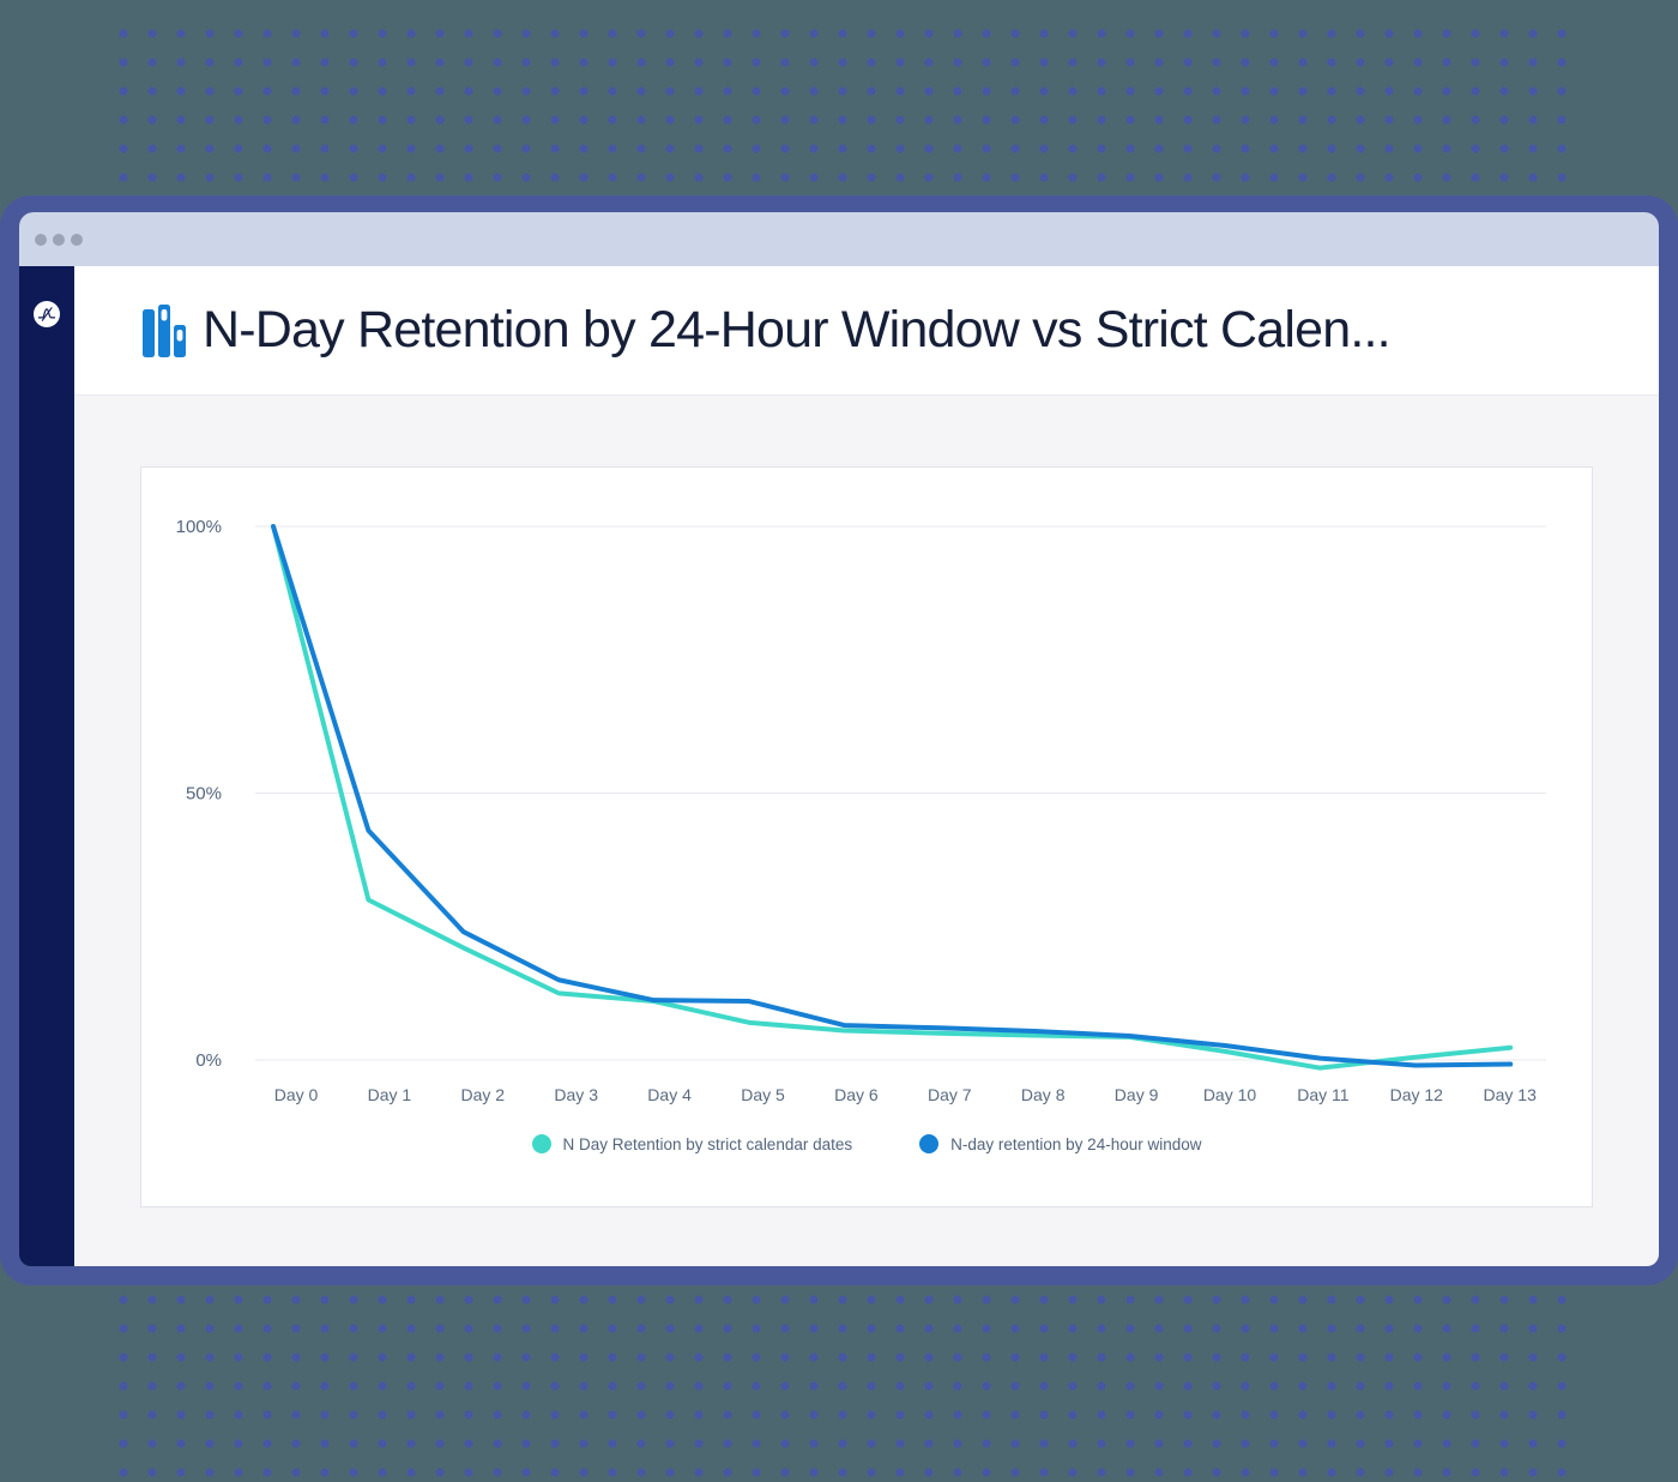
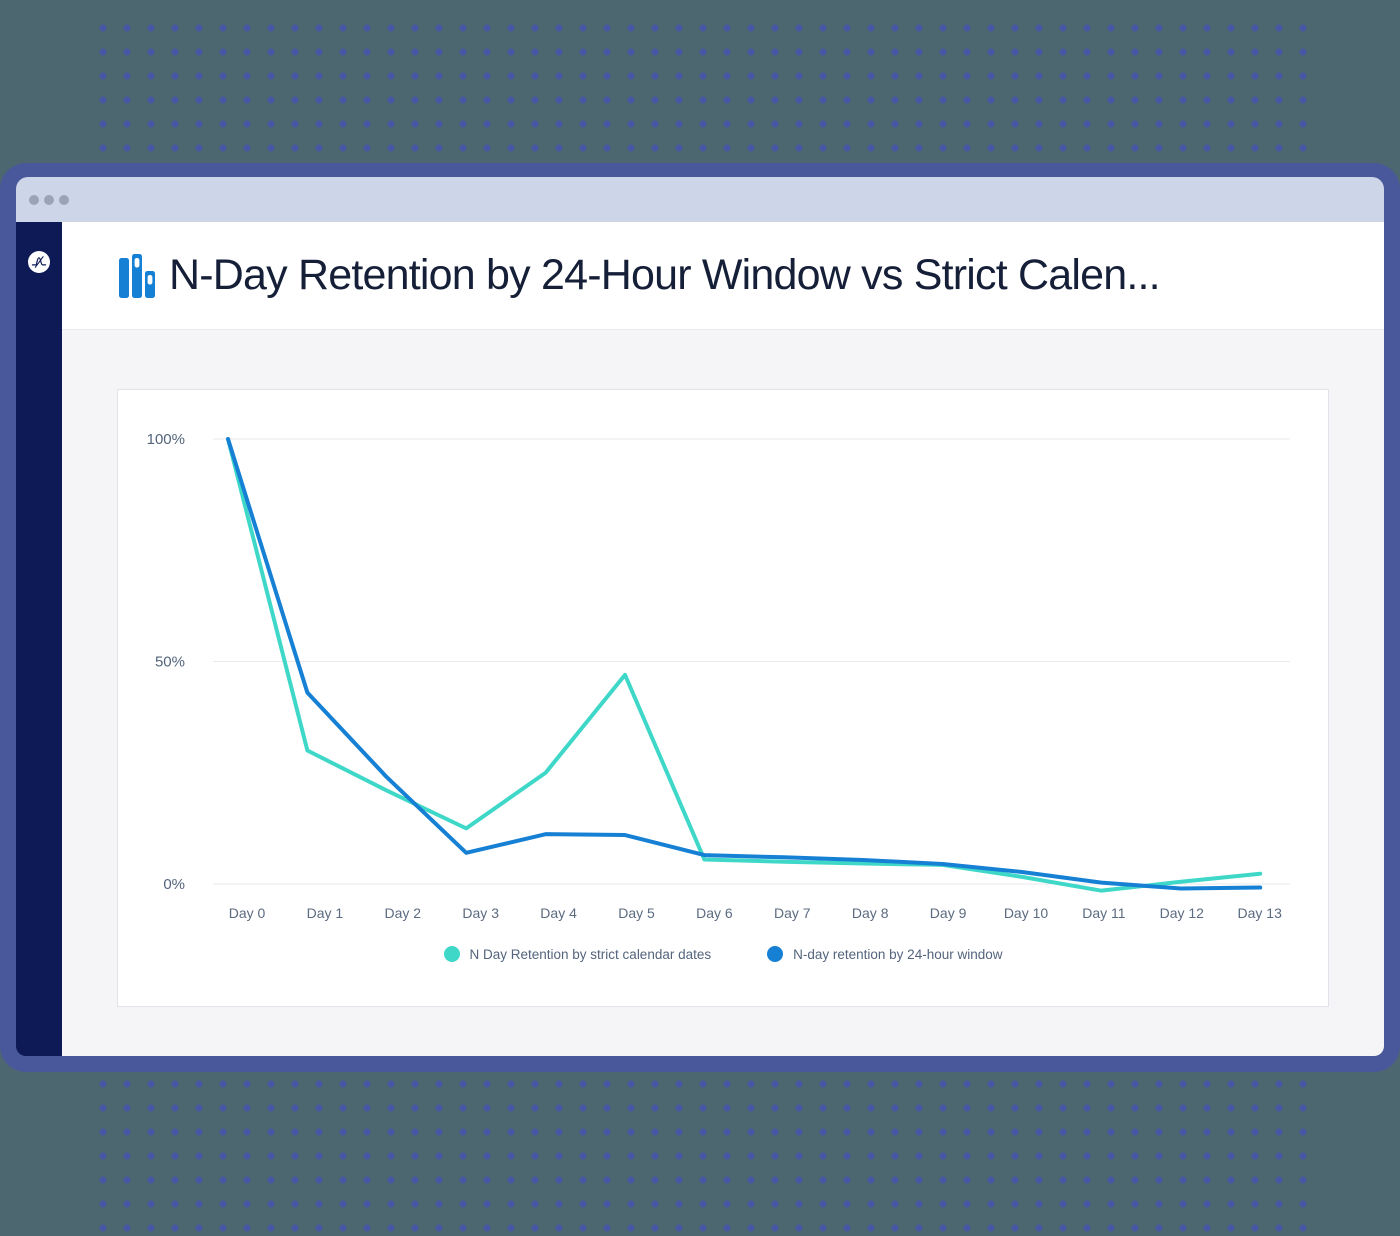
N-day retention by 24-hour window/Day 3: 15% -> 7%
N Day Retention by strict calendar dates/Day 4: 11% -> 25%
N Day Retention by strict calendar dates/Day 5: 7% -> 47%
